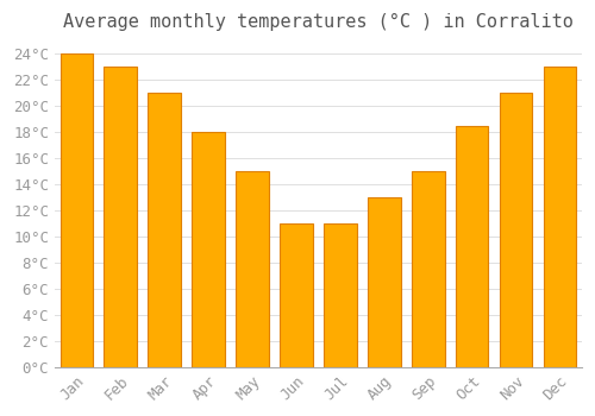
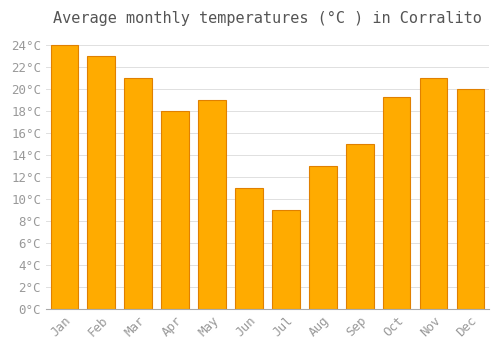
May: 15.0°C -> 19.0°C
Jul: 11.0°C -> 9.0°C
Oct: 18.5°C -> 19.3°C
Dec: 23.0°C -> 20.0°C
